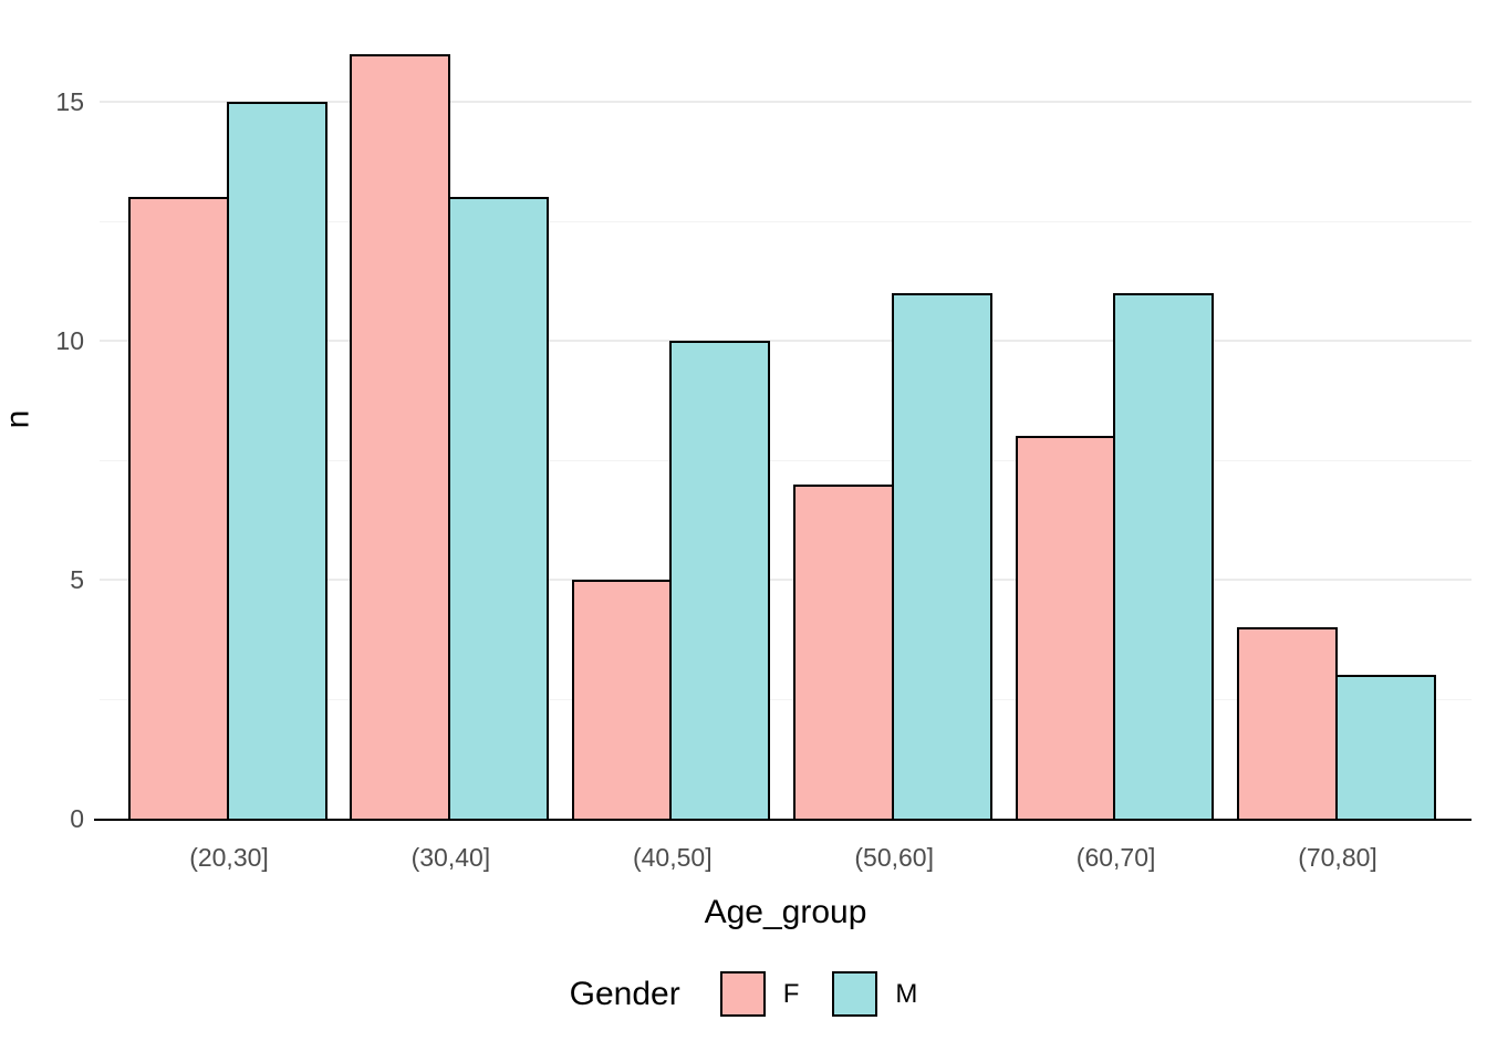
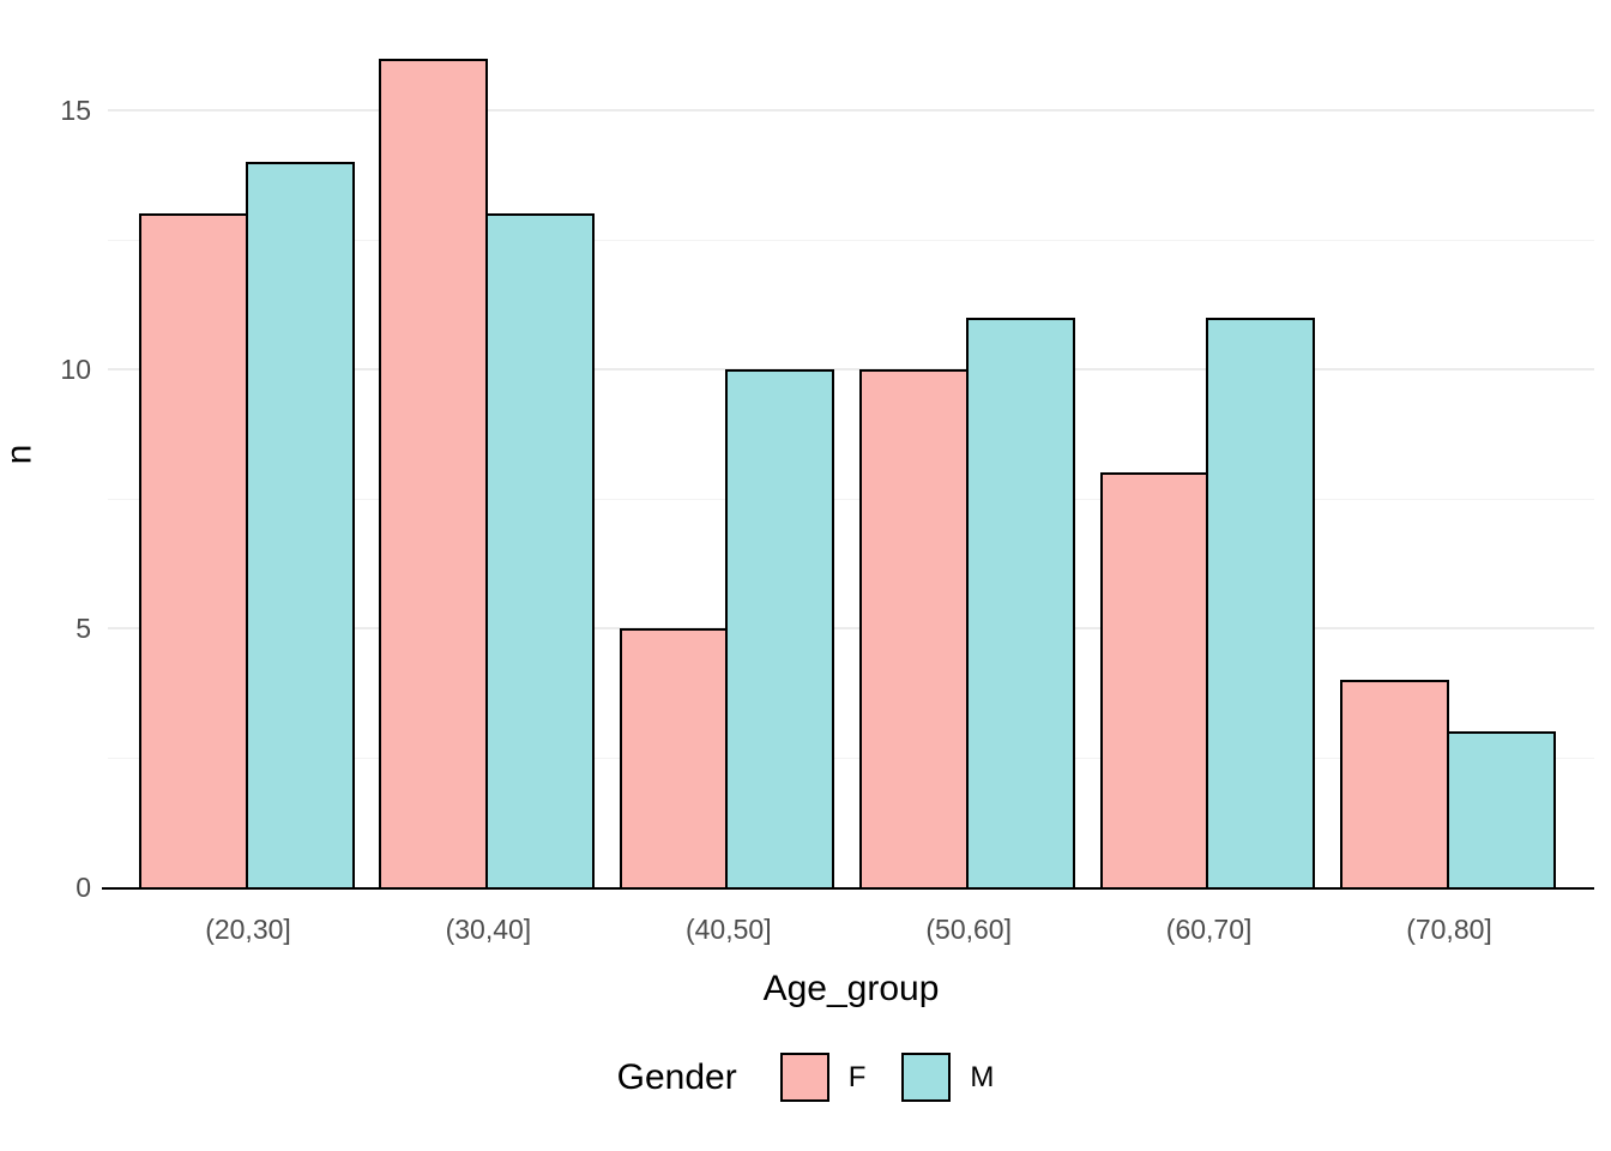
M/(20,30]: 15 -> 14
F/(50,60]: 7 -> 10
